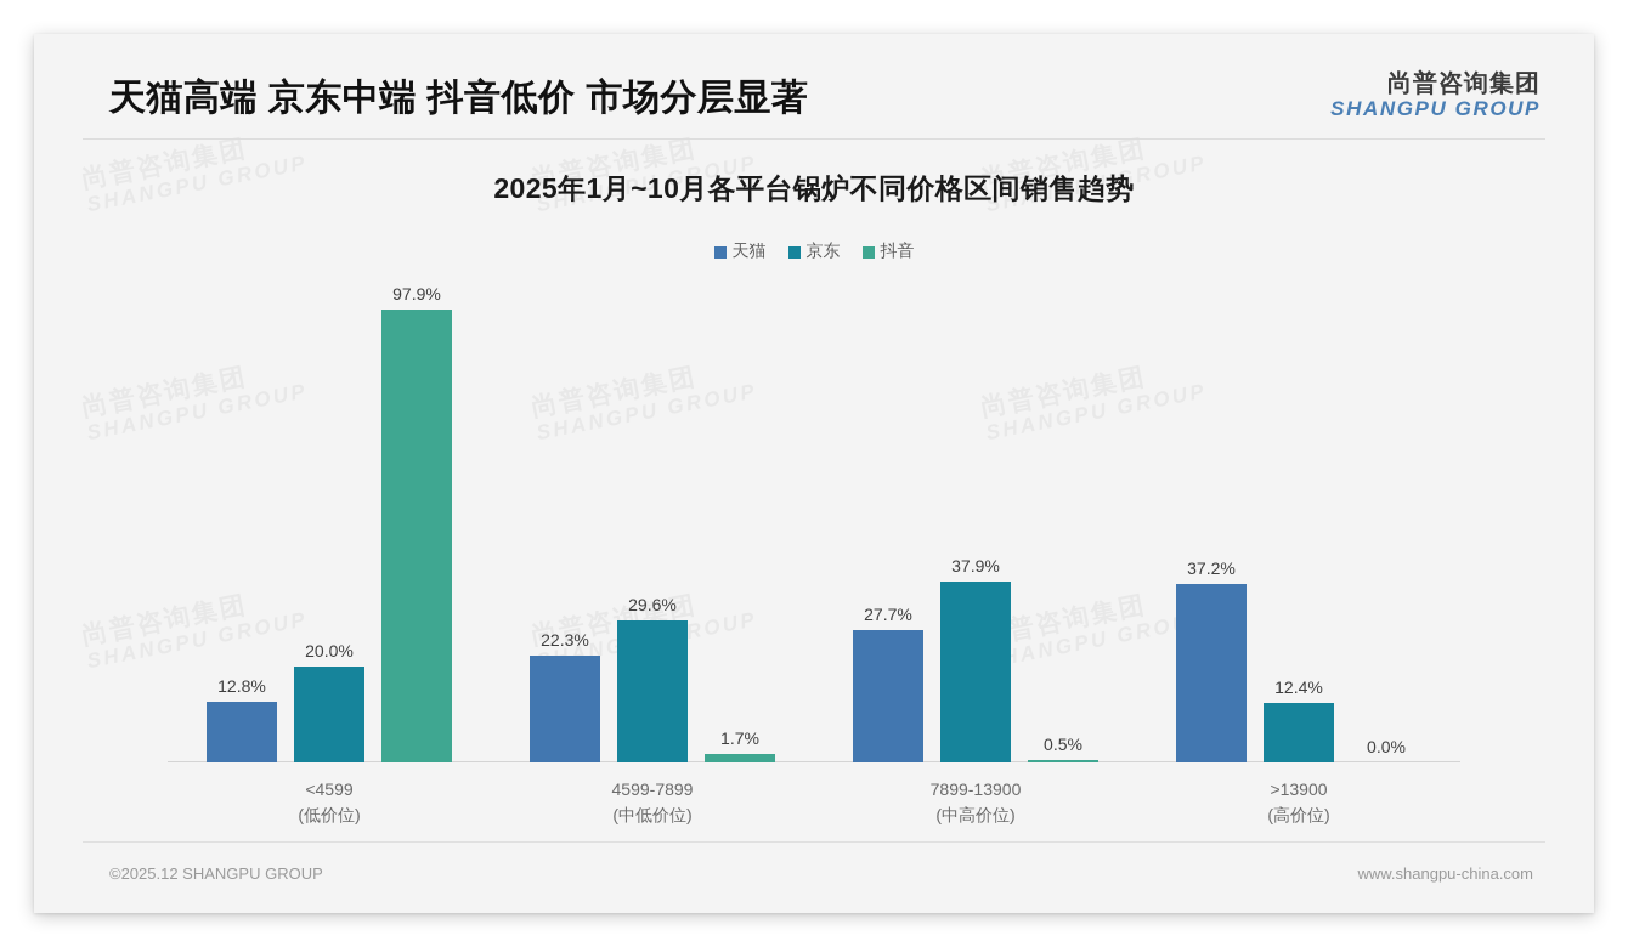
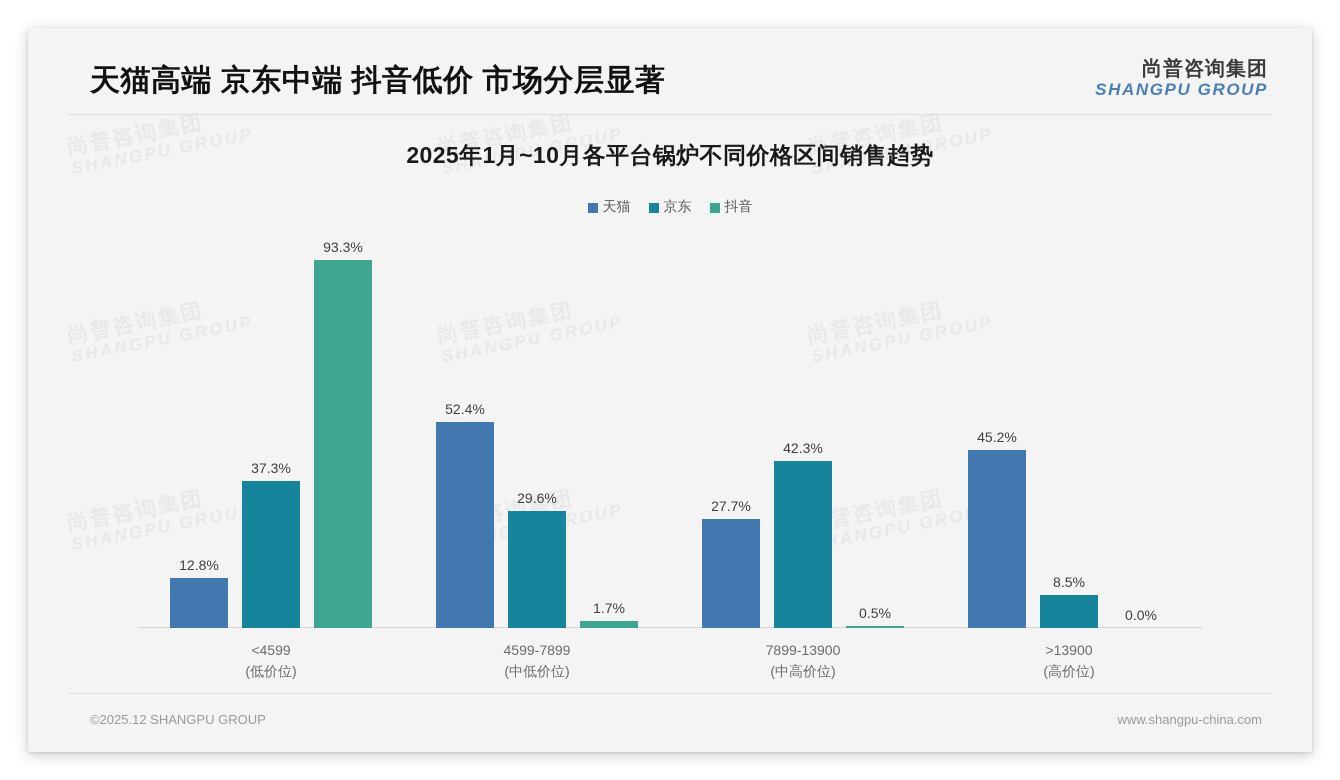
京东/<4599: 20.0% -> 37.3%
抖音/<4599: 97.9% -> 93.3%
天猫/4599-7899: 22.3% -> 52.4%
京东/7899-13900: 37.9% -> 42.3%
天猫/>13900: 37.2% -> 45.2%
京东/>13900: 12.4% -> 8.5%
